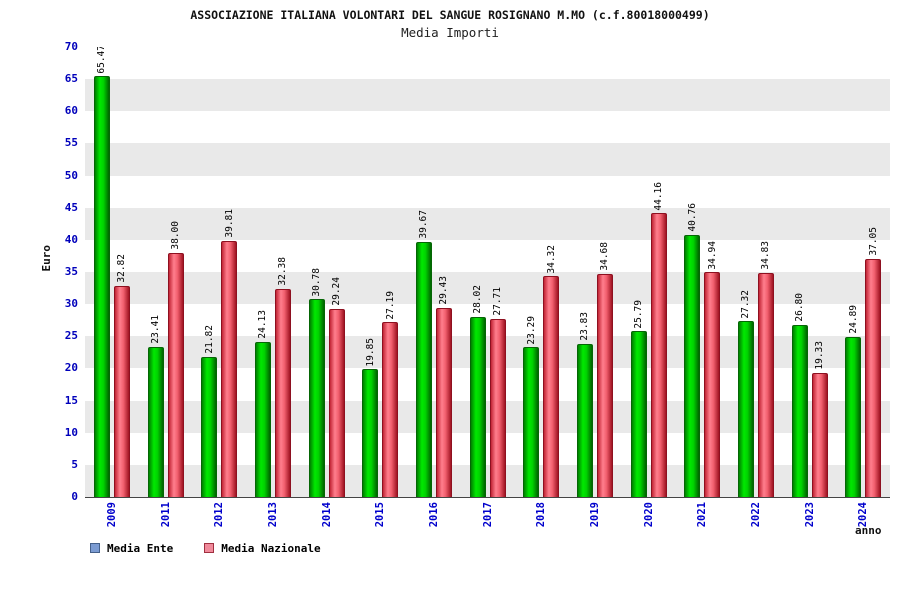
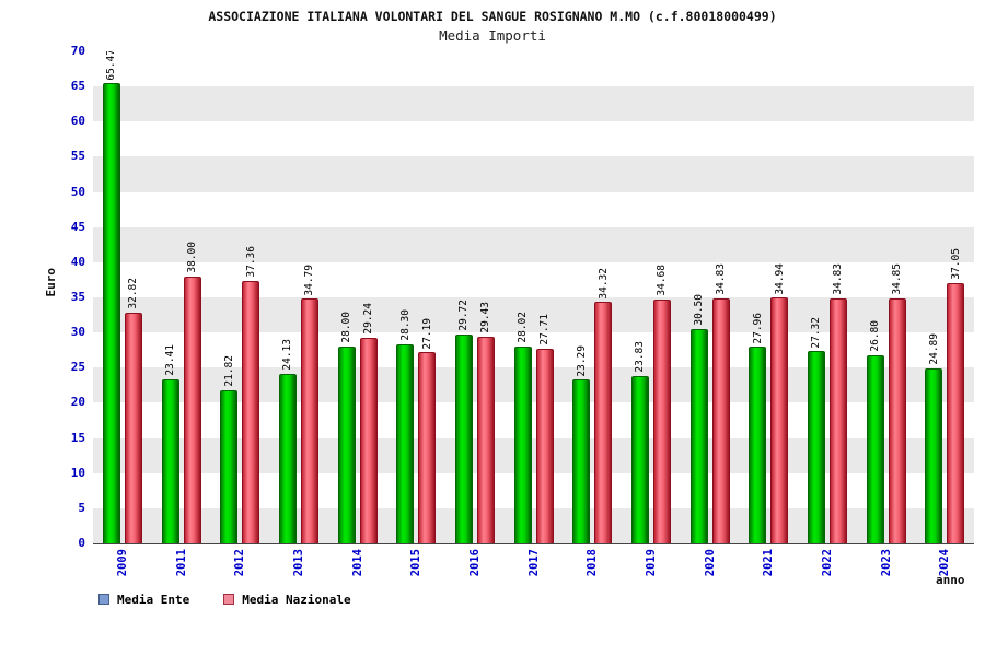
Media Nazionale/2012: 39.81 -> 37.36
Media Nazionale/2013: 32.38 -> 34.79
Media Ente/2014: 30.78 -> 28.00
Media Ente/2015: 19.85 -> 28.30
Media Ente/2016: 39.67 -> 29.72
Media Ente/2020: 25.79 -> 30.50
Media Nazionale/2020: 44.16 -> 34.83
Media Ente/2021: 40.76 -> 27.96
Media Nazionale/2023: 19.33 -> 34.85
